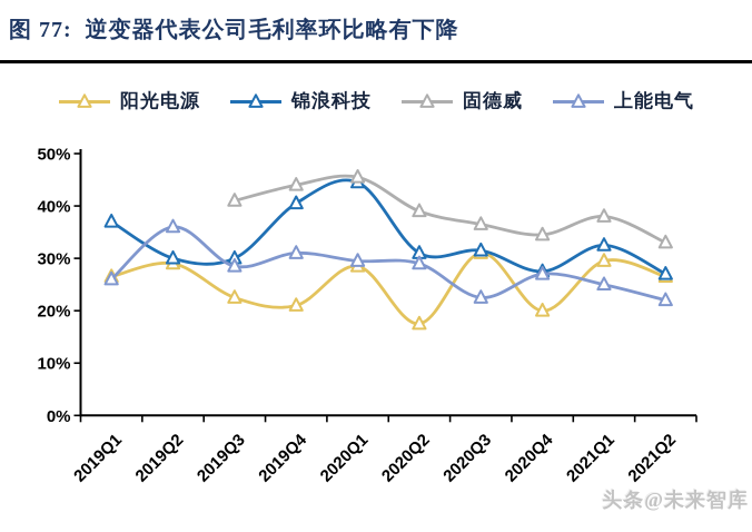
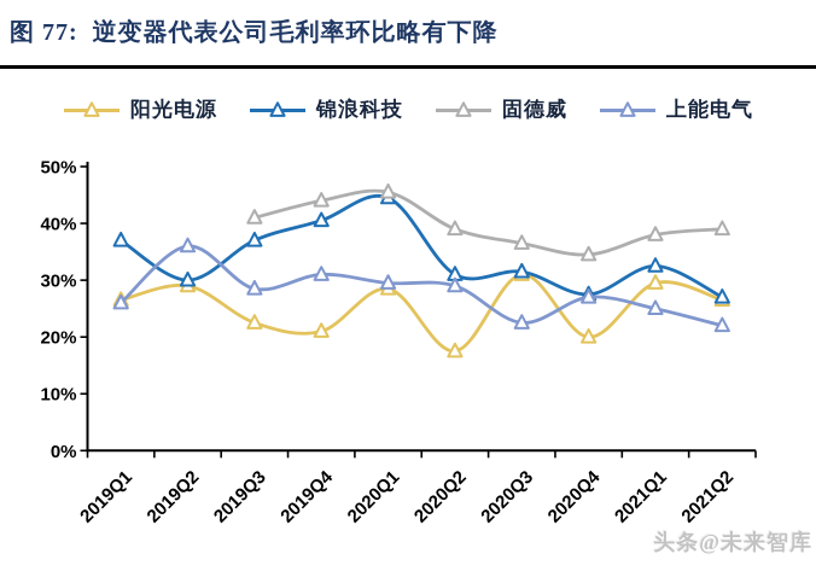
锦浪科技/2019Q3: 30% -> 37%
固德威/2021Q2: 33% -> 39%
